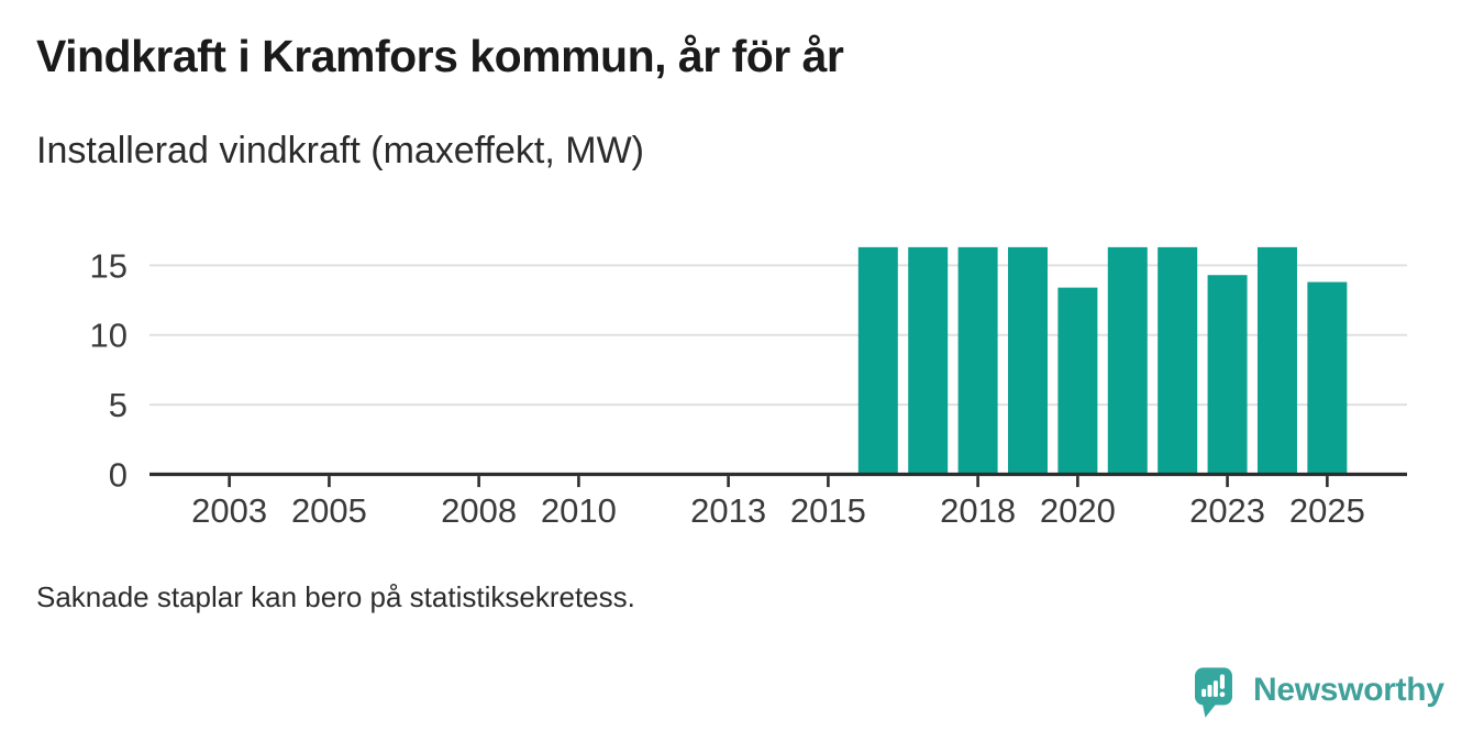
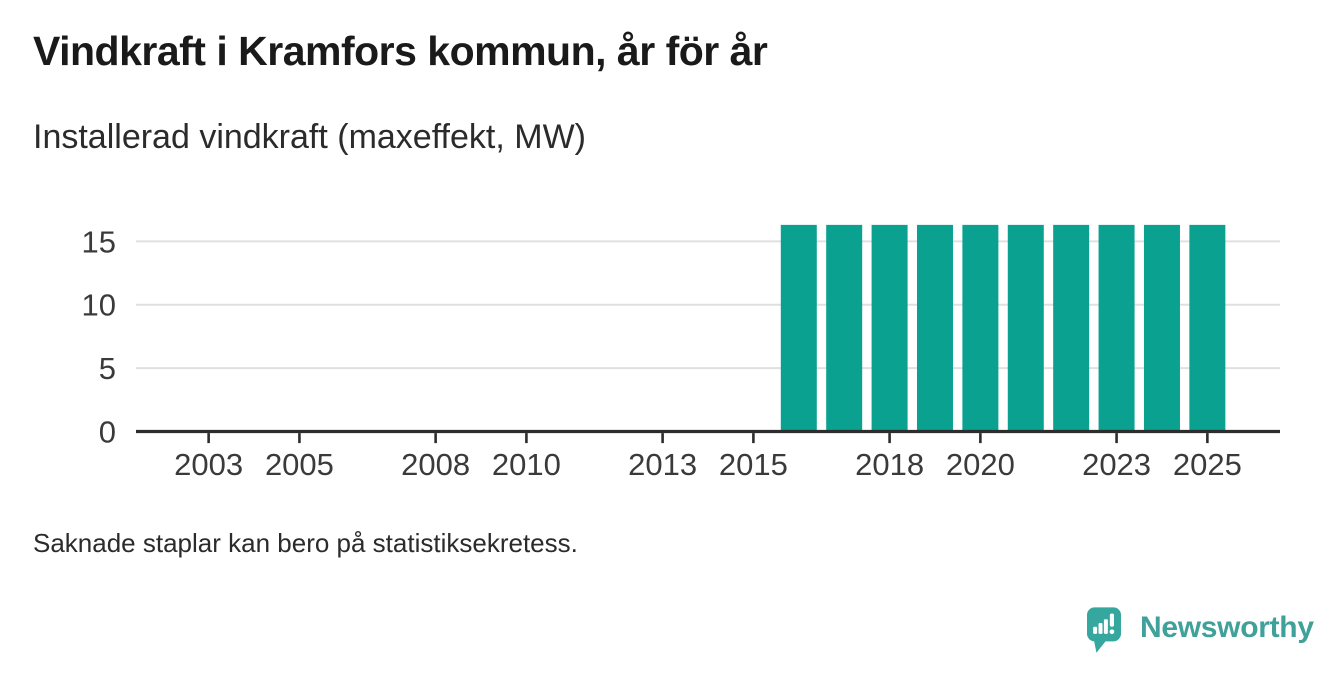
2020: 13.4 -> 16.3
2023: 14.3 -> 16.3
2025: 13.8 -> 16.3
